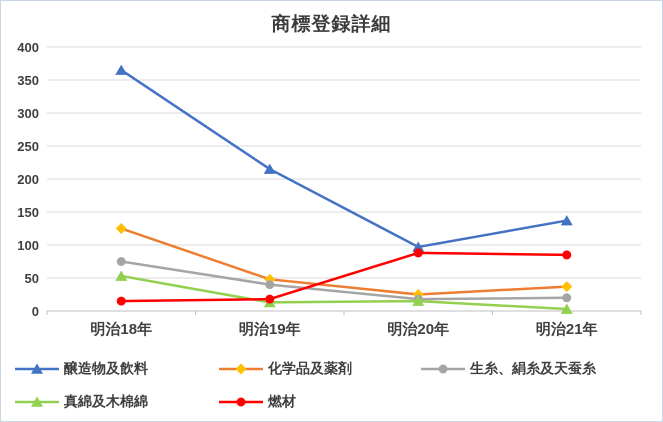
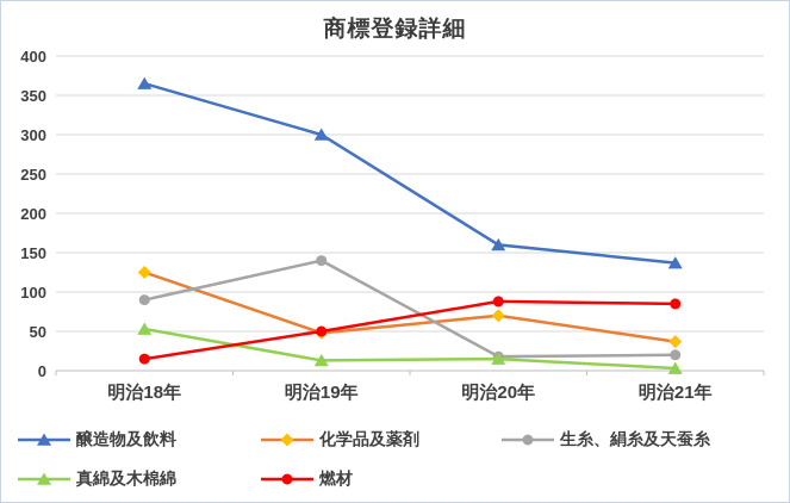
生糸、絹糸及天蚕糸/明治18年: 80 -> 90
醸造物及飲料/明治19年: 220 -> 300
生糸、絹糸及天蚕糸/明治19年: 40 -> 140
燃材/明治19年: 20 -> 50
醸造物及飲料/明治20年: 100 -> 160
化学品及薬剤/明治20年: 20 -> 70
